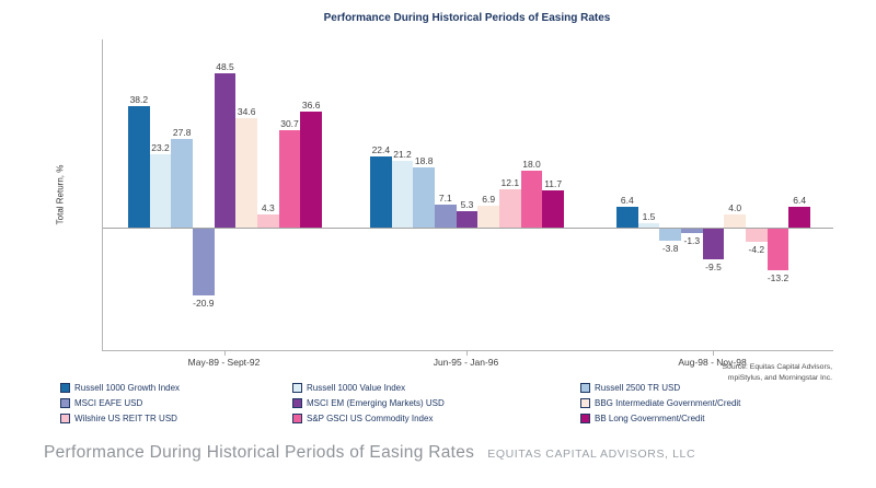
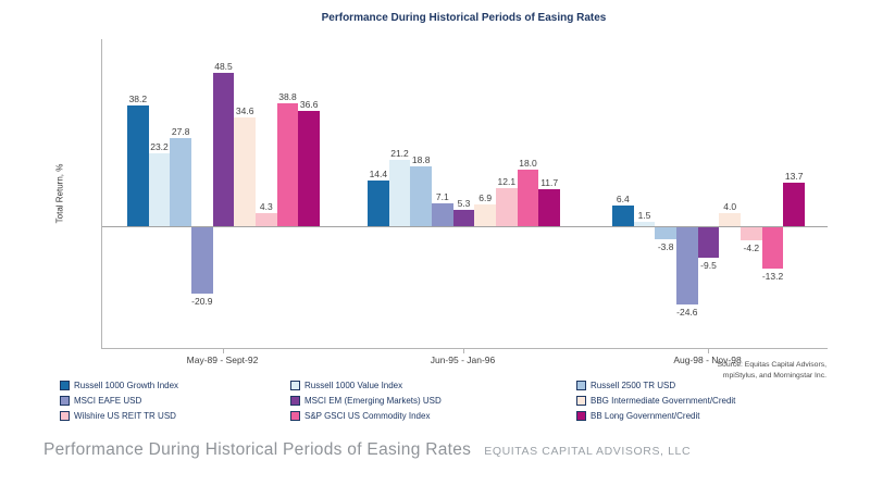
S&P GSCI US Commodity Index/May-89 - Sept-92: 30.7 -> 38.8
Russell 1000 Growth Index/Jun-95 - Jan-96: 22.4 -> 14.4
MSCI EAFE USD/Aug-98 - Nov-98: -1.3 -> -24.6
BB Long Government/Credit/Aug-98 - Nov-98: 6.4 -> 13.7
